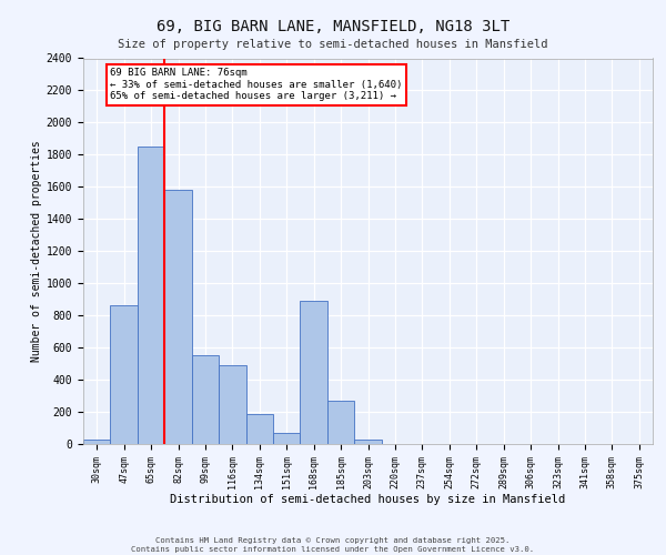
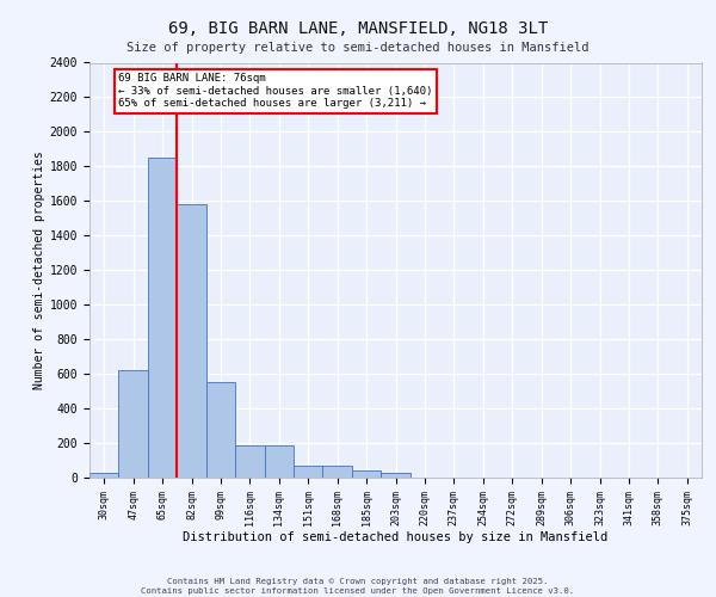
47sqm: 860 -> 620
116sqm: 490 -> 180
168sqm: 890 -> 70
185sqm: 270 -> 40
